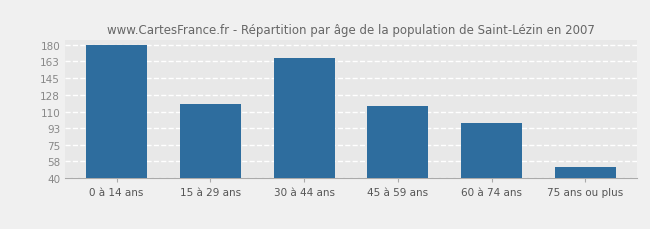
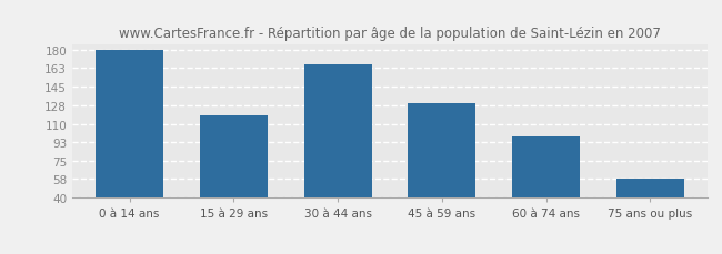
45 à 59 ans: 116 -> 130
75 ans ou plus: 52 -> 58
